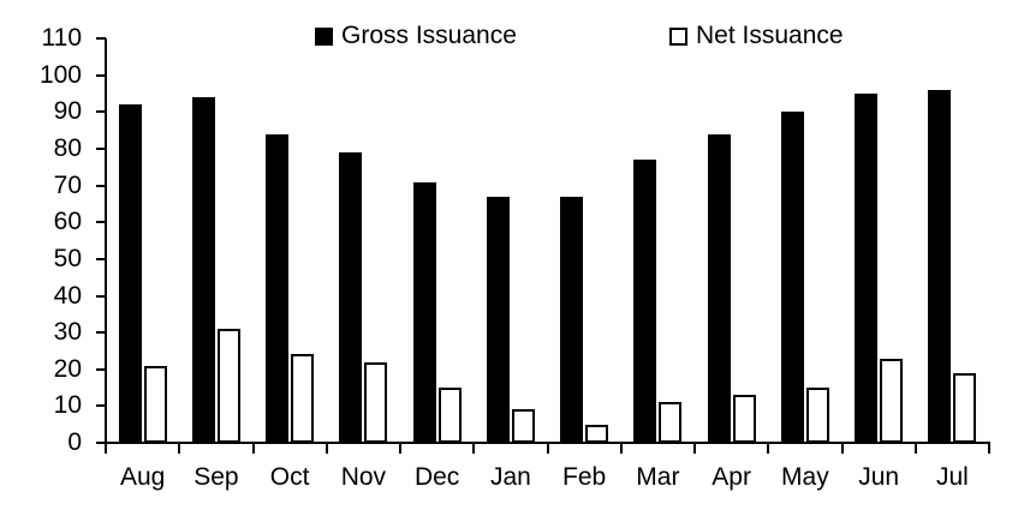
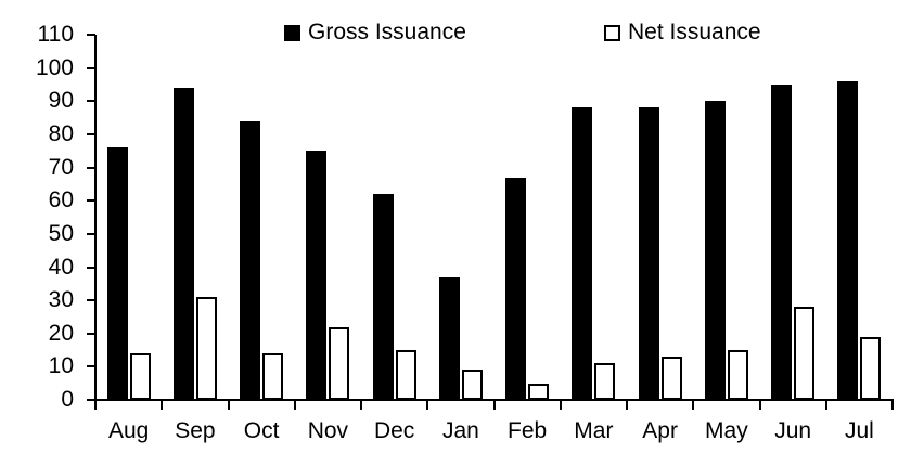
Gross Issuance/Aug: 92 -> 76
Net Issuance/Aug: 21 -> 14
Net Issuance/Oct: 24 -> 14
Gross Issuance/Nov: 79 -> 75
Gross Issuance/Dec: 71 -> 62
Gross Issuance/Jan: 67 -> 37
Gross Issuance/Mar: 77 -> 88
Gross Issuance/Apr: 84 -> 88
Net Issuance/Jun: 23 -> 28
